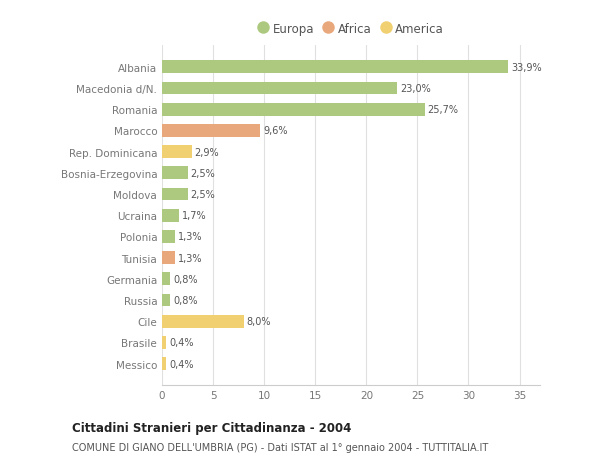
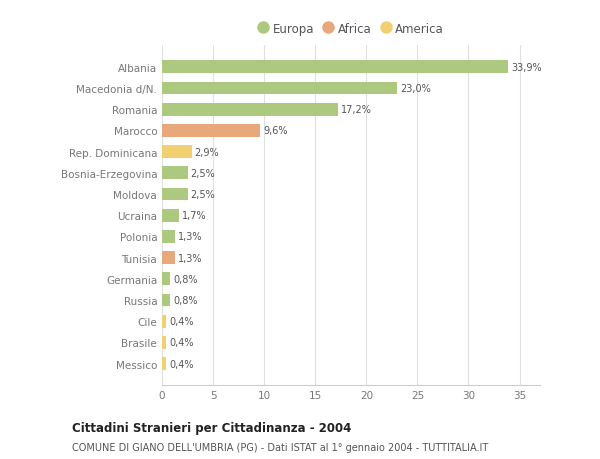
Romania: 25,7% -> 17,2%
Cile: 8,0% -> 0,4%
